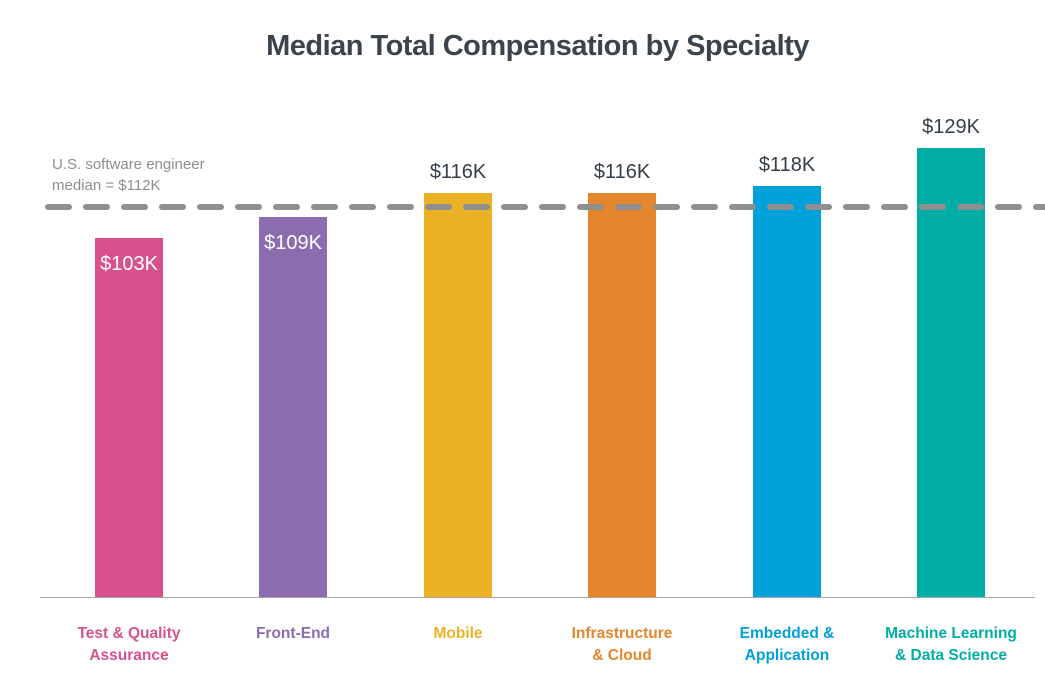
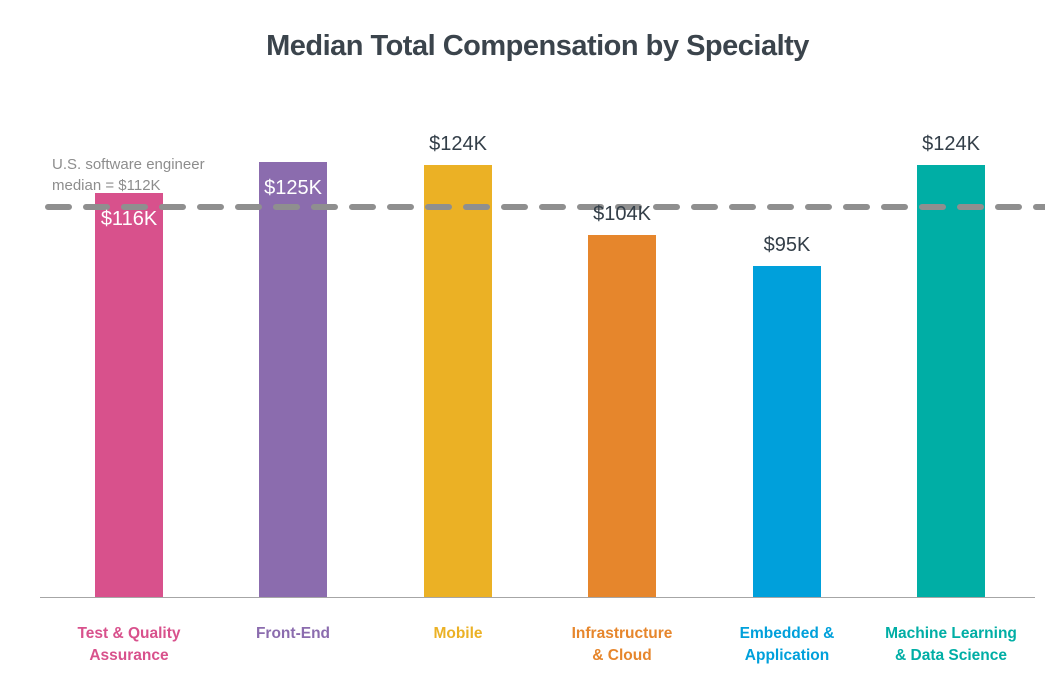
Test & Quality Assurance: $103K -> $116K
Front-End: $109K -> $125K
Mobile: $116K -> $124K
Infrastructure & Cloud: $116K -> $104K
Embedded & Application: $118K -> $95K
Machine Learning & Data Science: $129K -> $124K
